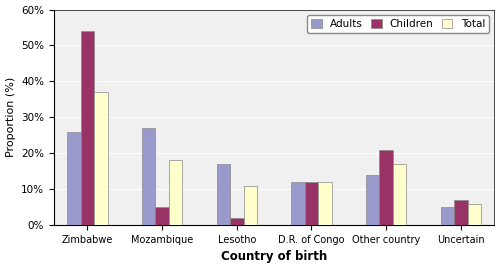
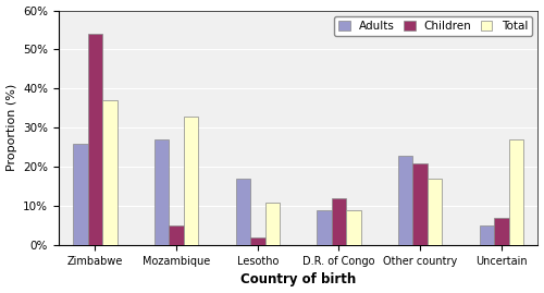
Total/Mozambique: 18% -> 33%
Adults/D.R. of Congo: 12% -> 9%
Total/D.R. of Congo: 12% -> 9%
Adults/Other country: 14% -> 23%
Total/Uncertain: 6% -> 27%
